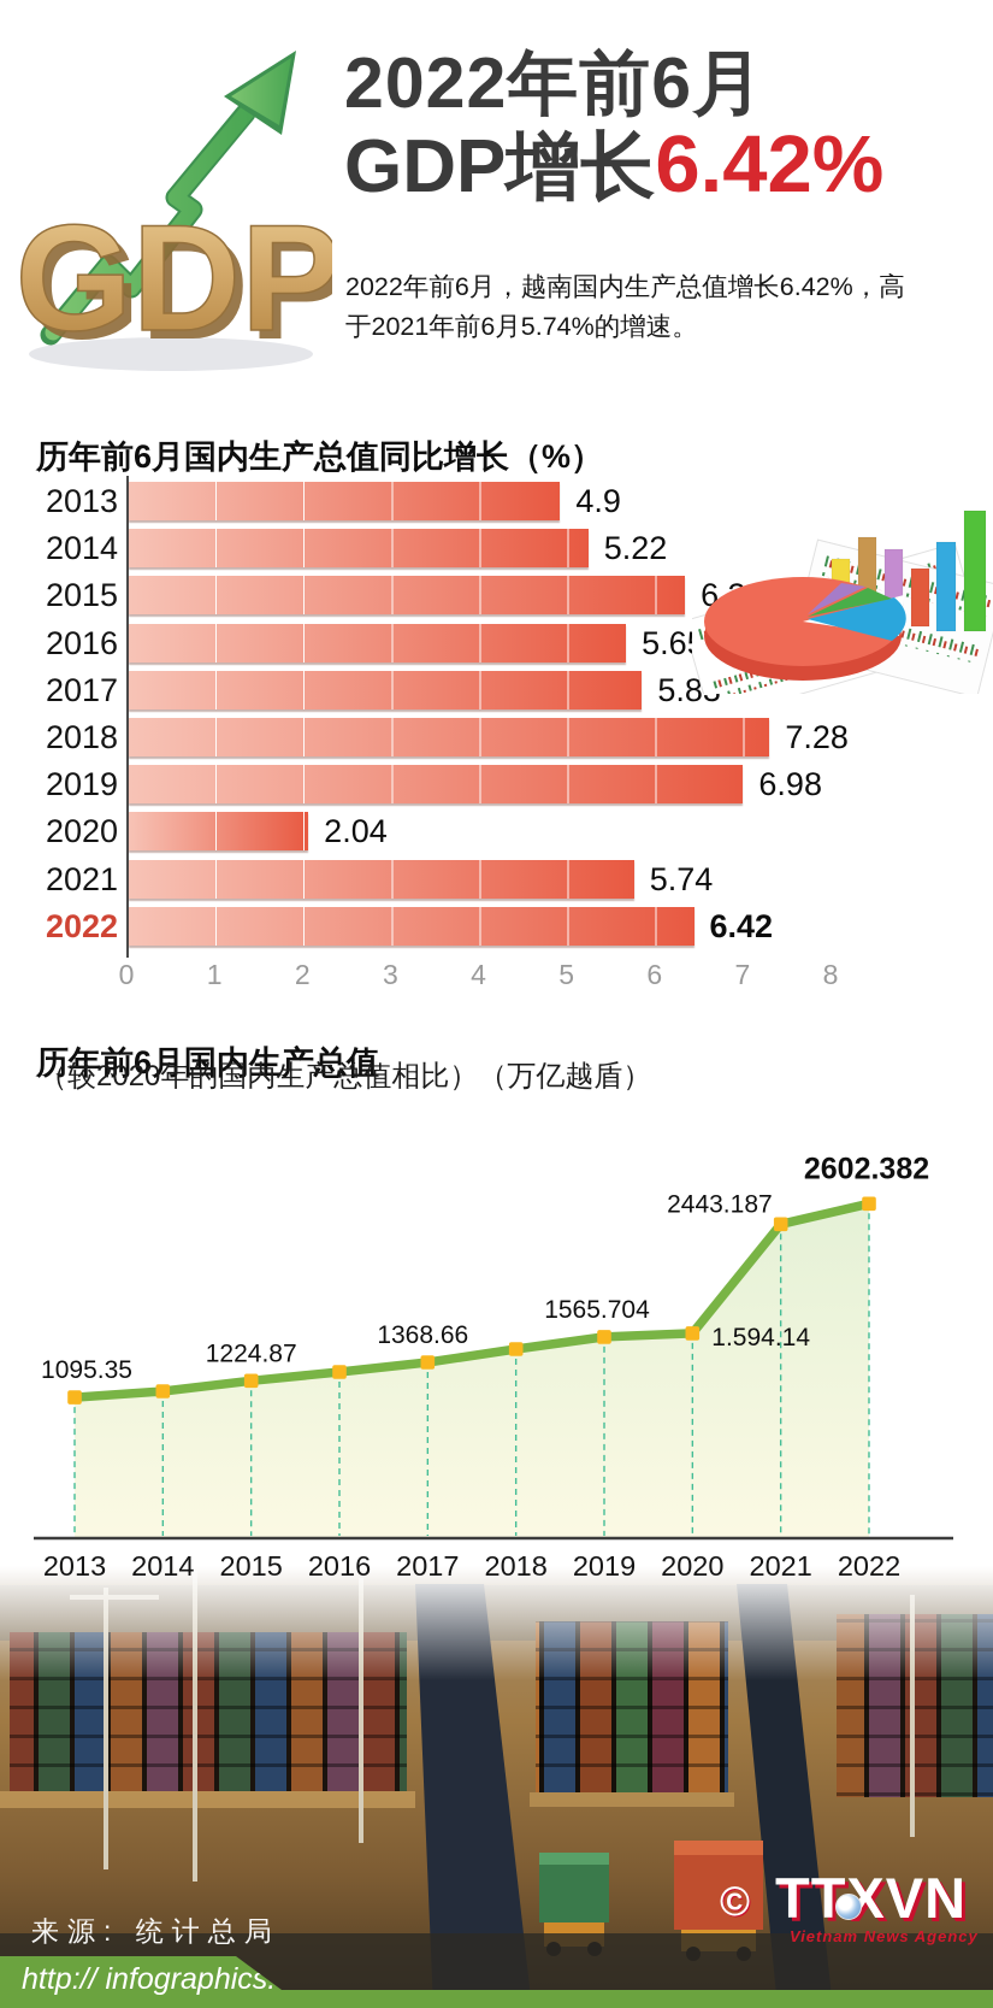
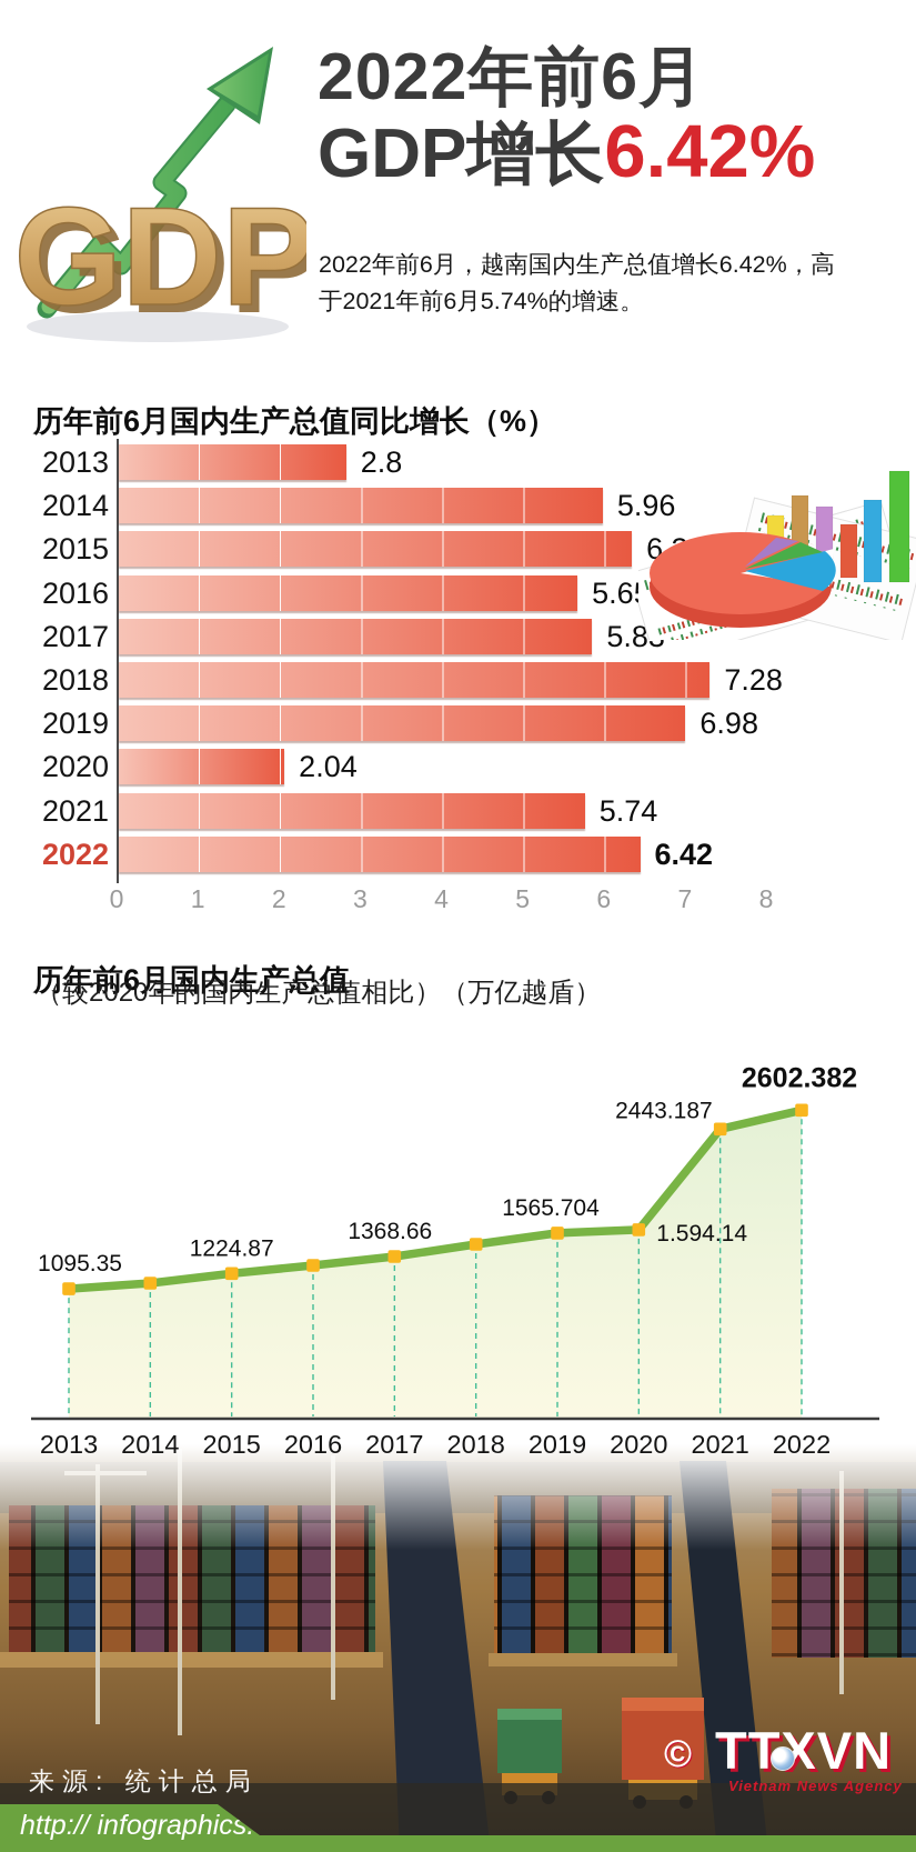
历年前6月国内生产总值同比增长（%）/2013: 4.9 -> 2.8
历年前6月国内生产总值同比增长（%）/2014: 5.22 -> 5.96
